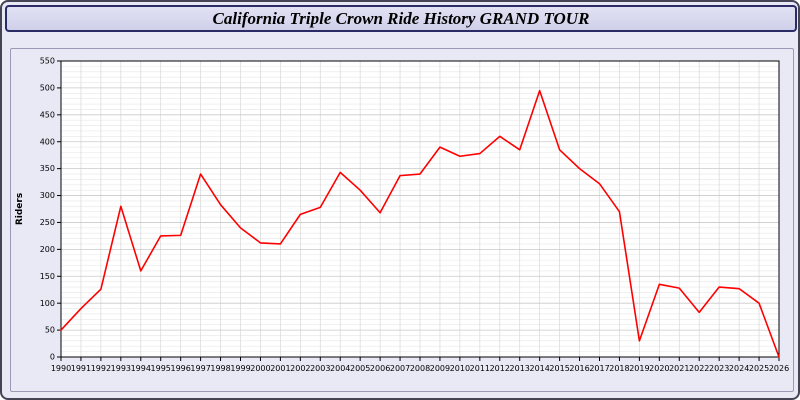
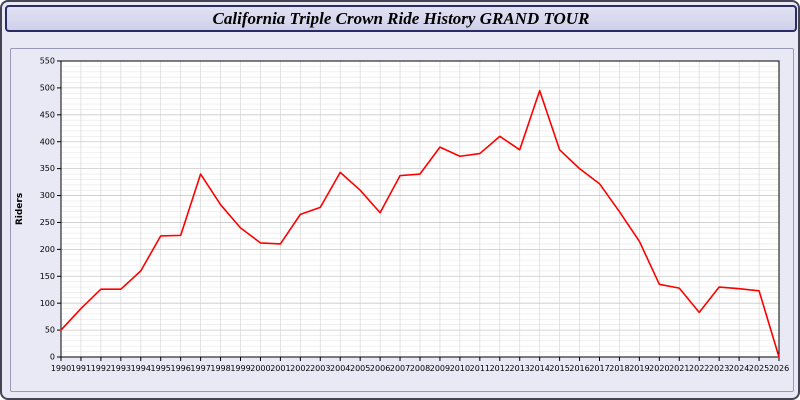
1993: 280 -> 130
2019: 30 -> 220
2025: 100 -> 120
